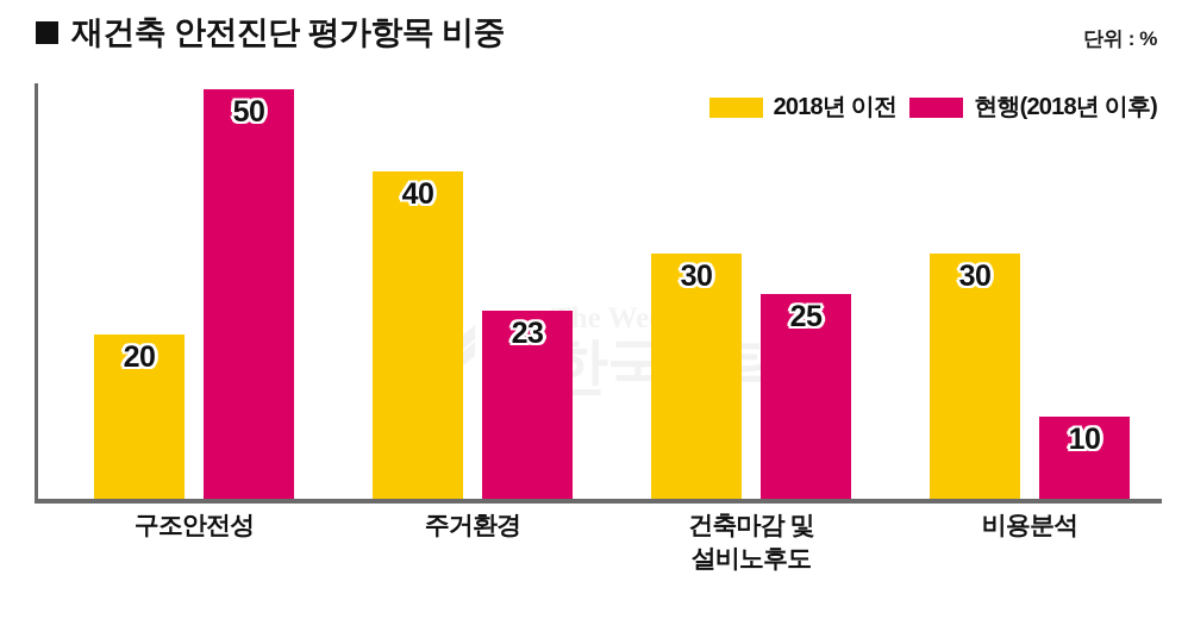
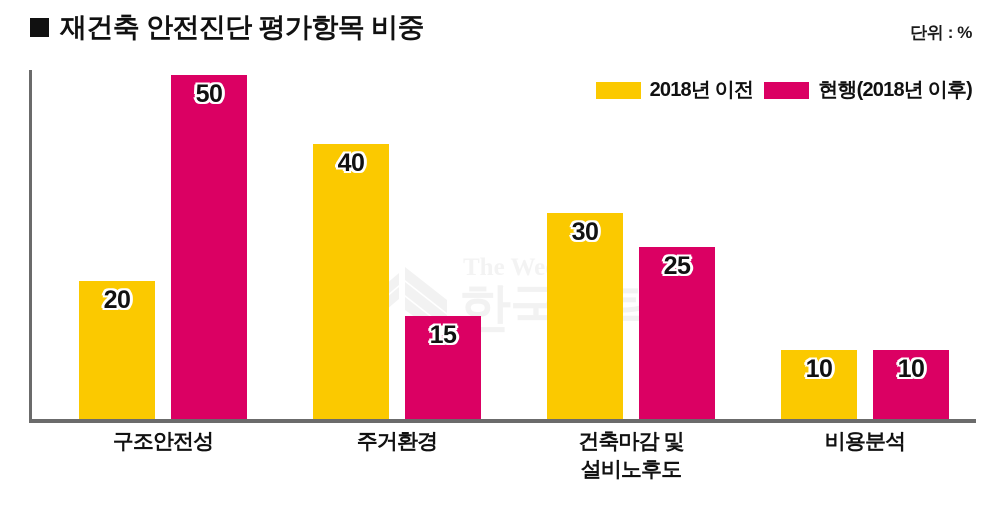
현행(2018년 이후)/주거환경: 23 -> 15
2018년 이전/비용분석: 30 -> 10
